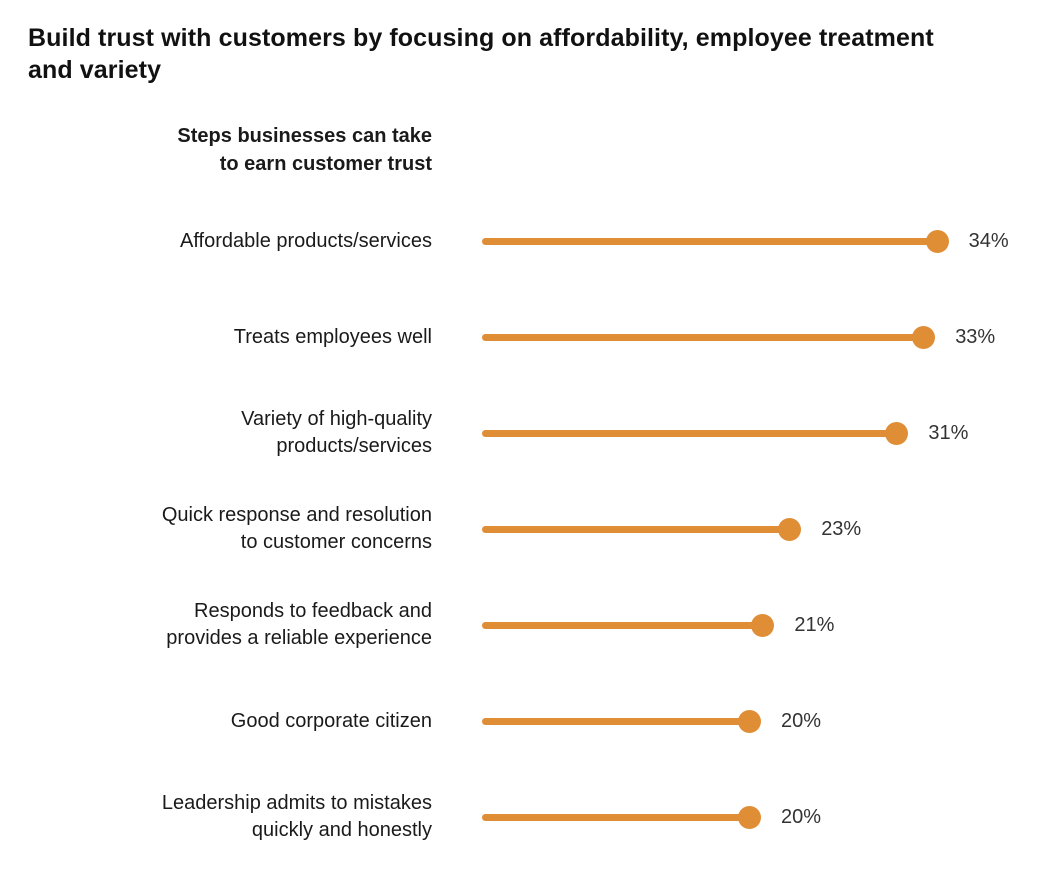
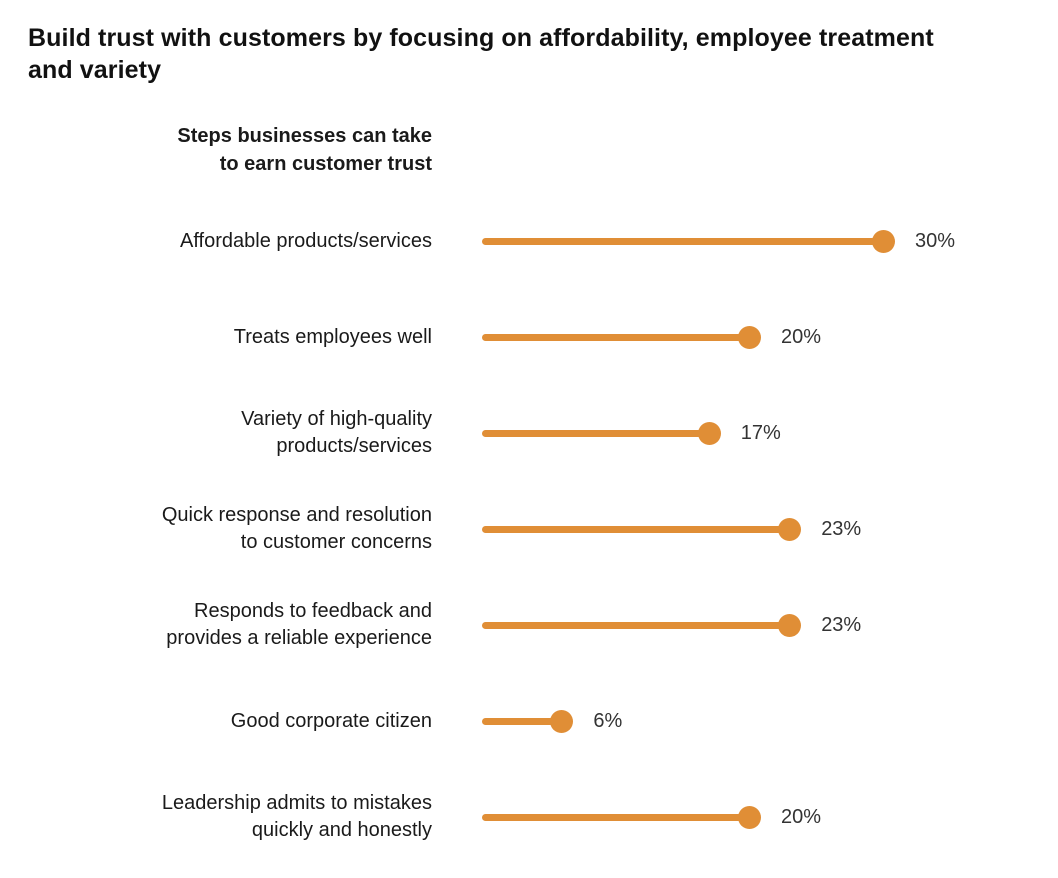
Affordable products/services: 34% -> 30%
Treats employees well: 33% -> 20%
Variety of high-quality products/services: 31% -> 17%
Responds to feedback and provides a reliable experience: 21% -> 23%
Good corporate citizen: 20% -> 6%
